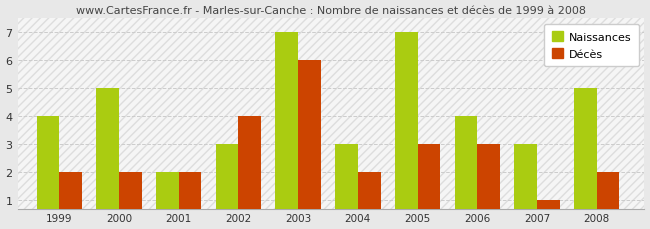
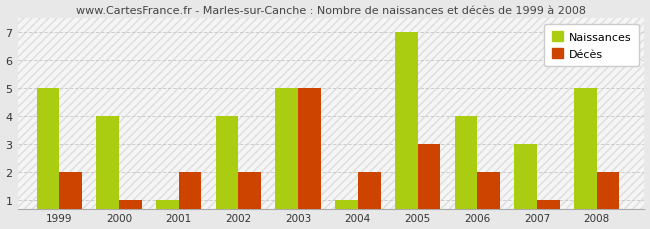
Naissances/1999: 4 -> 5
Naissances/2000: 5 -> 4
Décès/2000: 2 -> 1
Naissances/2001: 2 -> 1
Naissances/2002: 3 -> 4
Décès/2002: 4 -> 2
Naissances/2003: 7 -> 5
Décès/2003: 6 -> 5
Naissances/2004: 3 -> 1
Décès/2006: 3 -> 2
